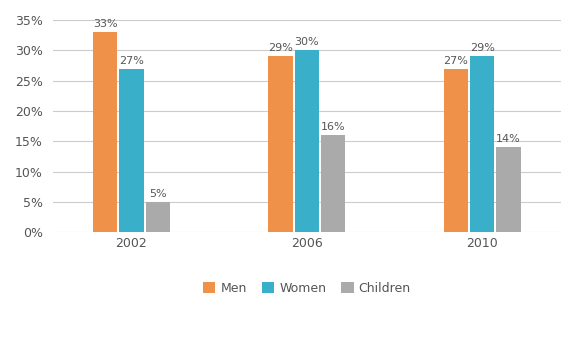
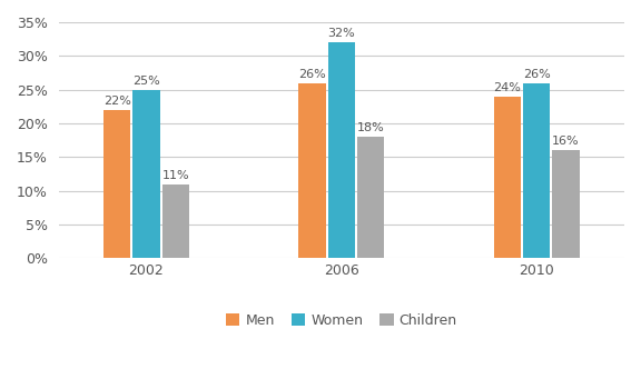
Men/2002: 33% -> 22%
Women/2002: 27% -> 25%
Children/2002: 5% -> 11%
Men/2006: 29% -> 26%
Women/2006: 30% -> 32%
Children/2006: 16% -> 18%
Men/2010: 27% -> 24%
Women/2010: 29% -> 26%
Children/2010: 14% -> 16%
